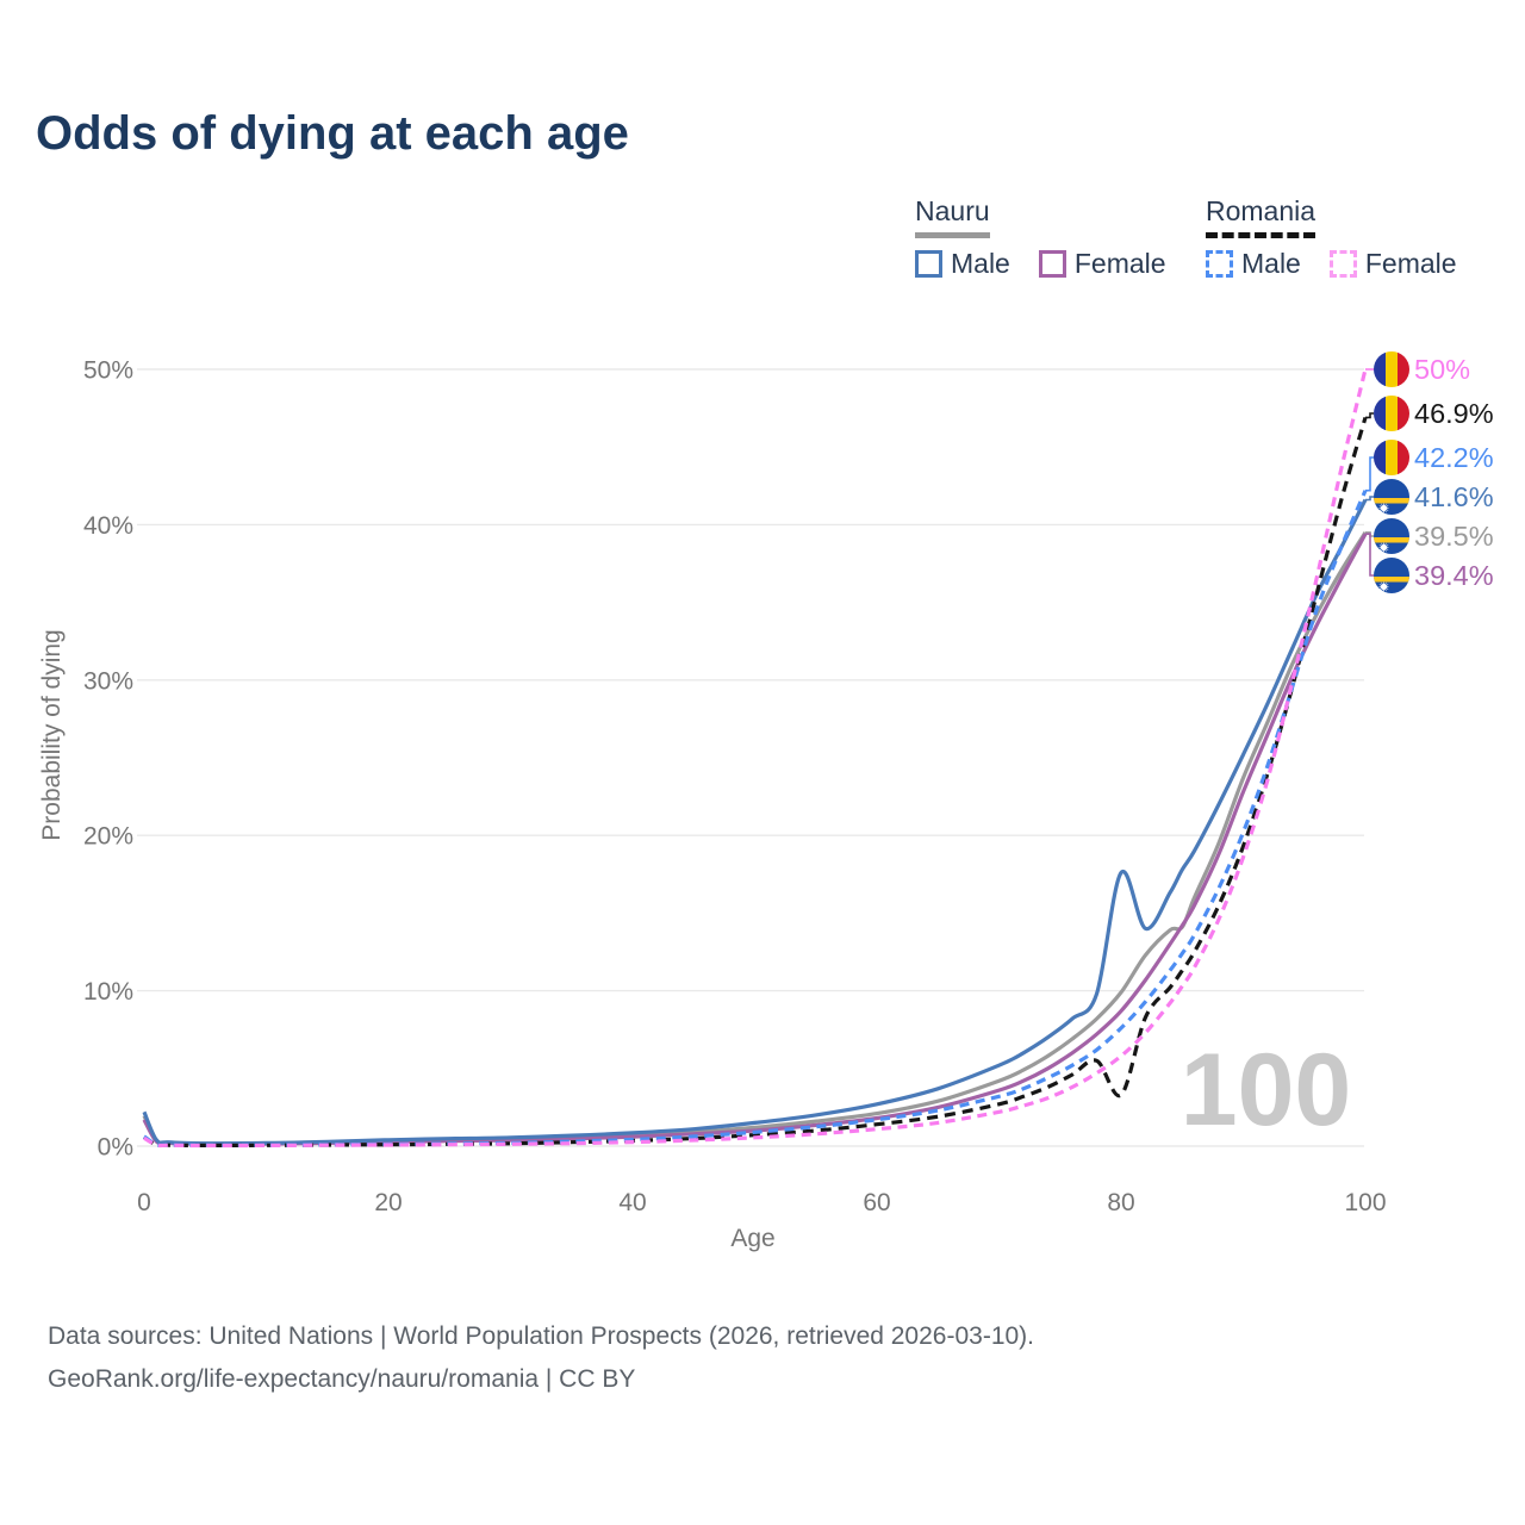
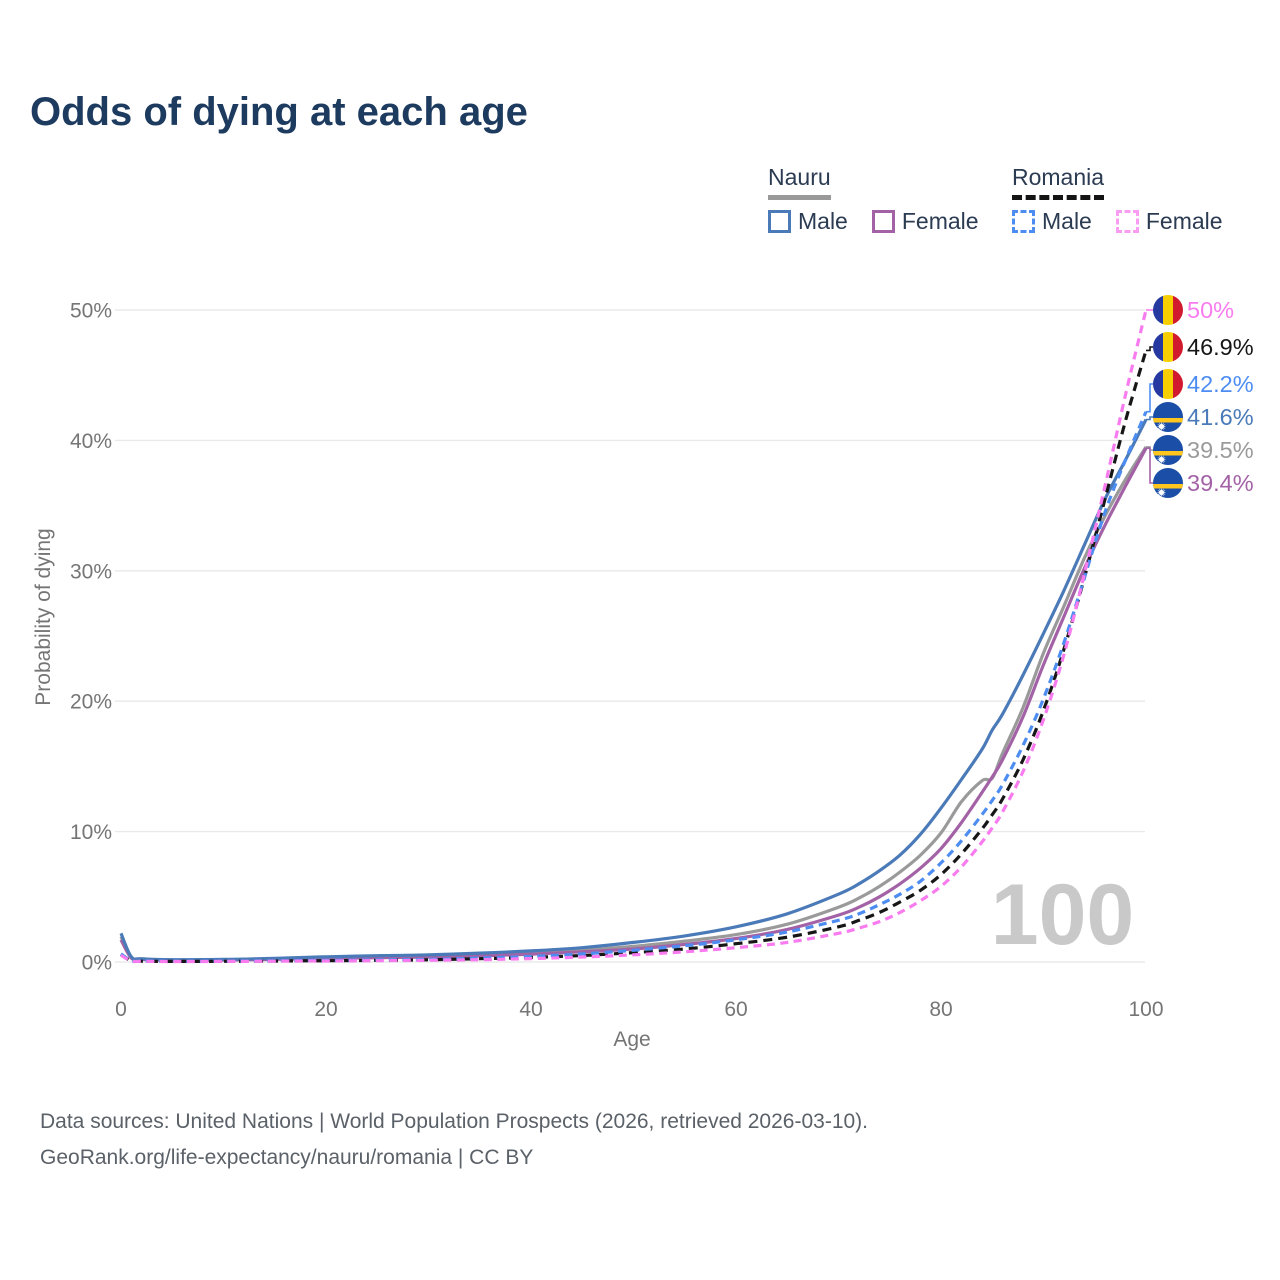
Nauru Male/80: 17.6% -> 11.8%
Romania/80: 3.3% -> 6.7%
